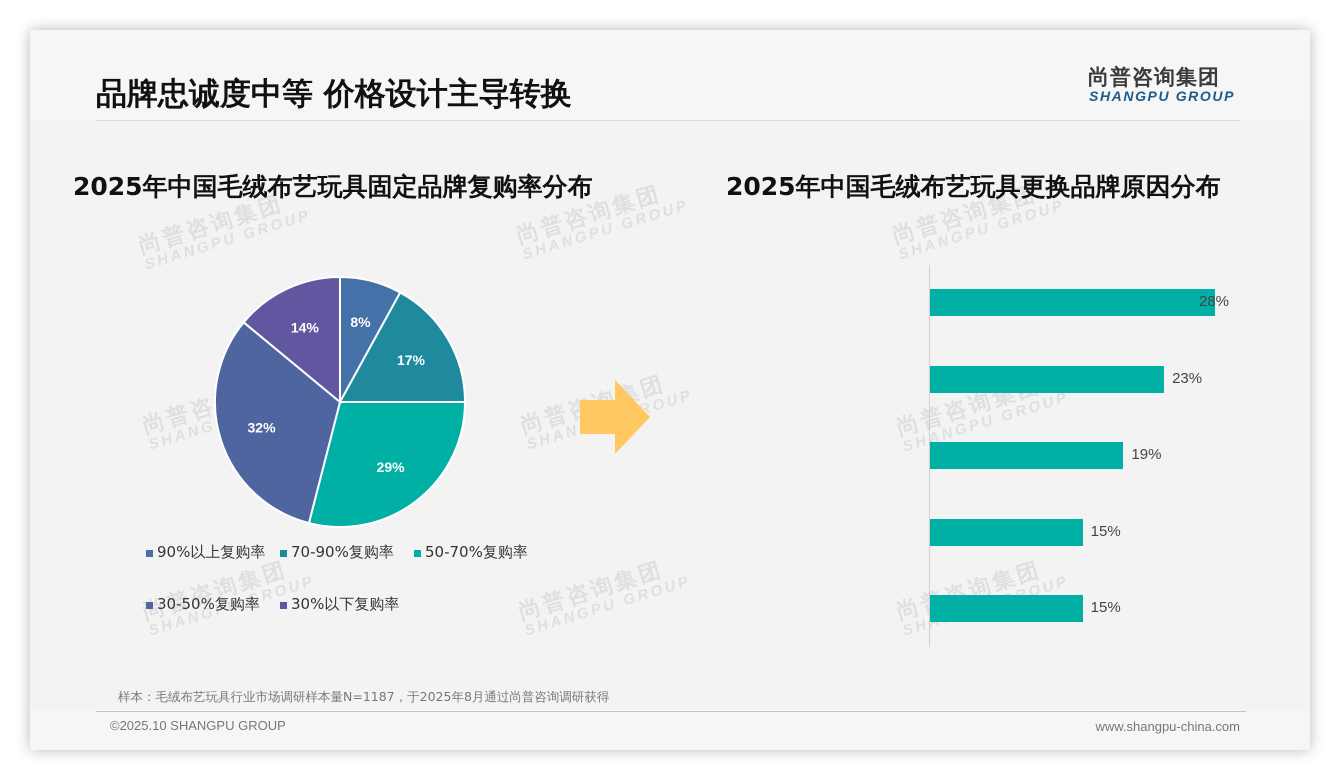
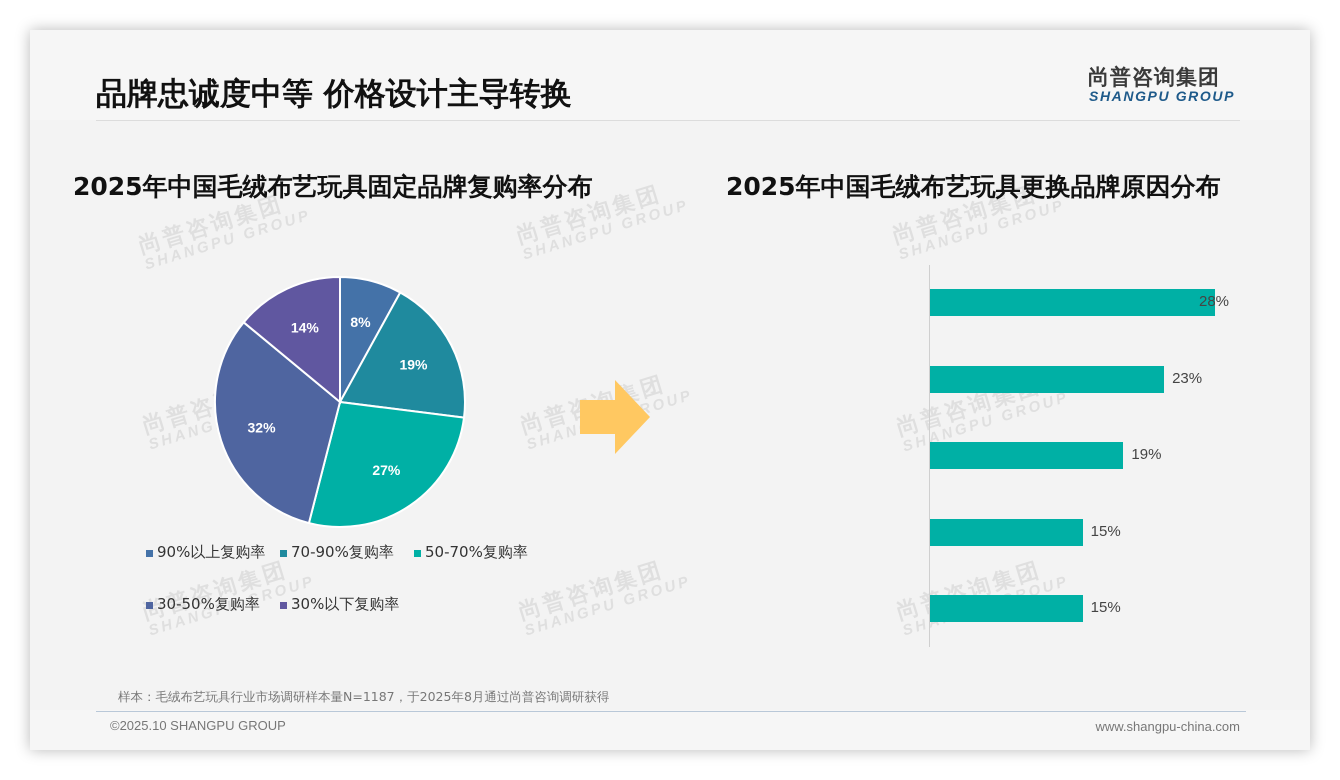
2025年中国毛绒布艺玩具固定品牌复购率分布/70-90%复购率: 17% -> 19%
2025年中国毛绒布艺玩具固定品牌复购率分布/50-70%复购率: 29% -> 27%
